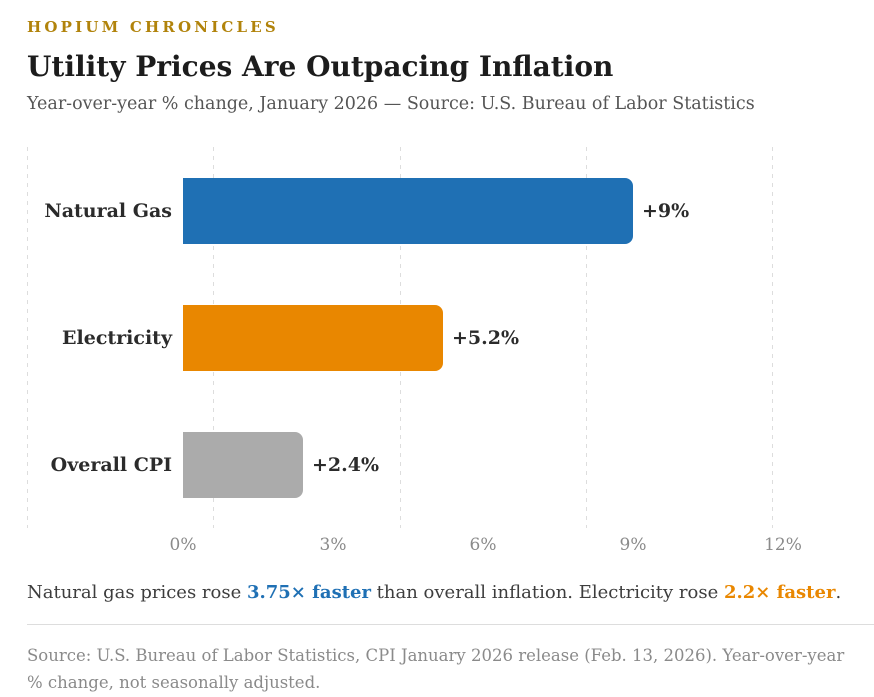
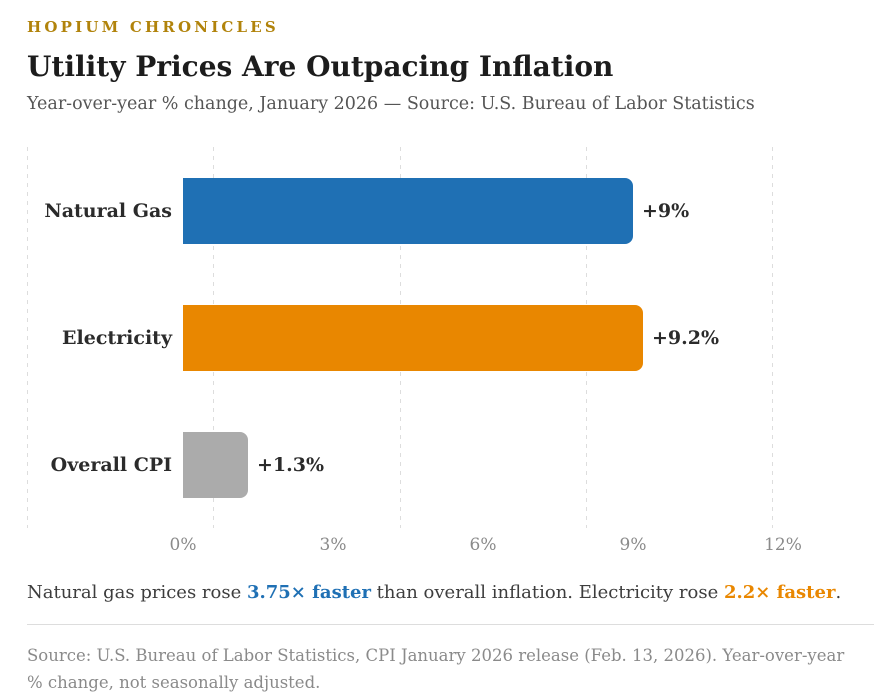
Electricity: +5.2% -> +9.2%
Overall CPI: +2.4% -> +1.3%
